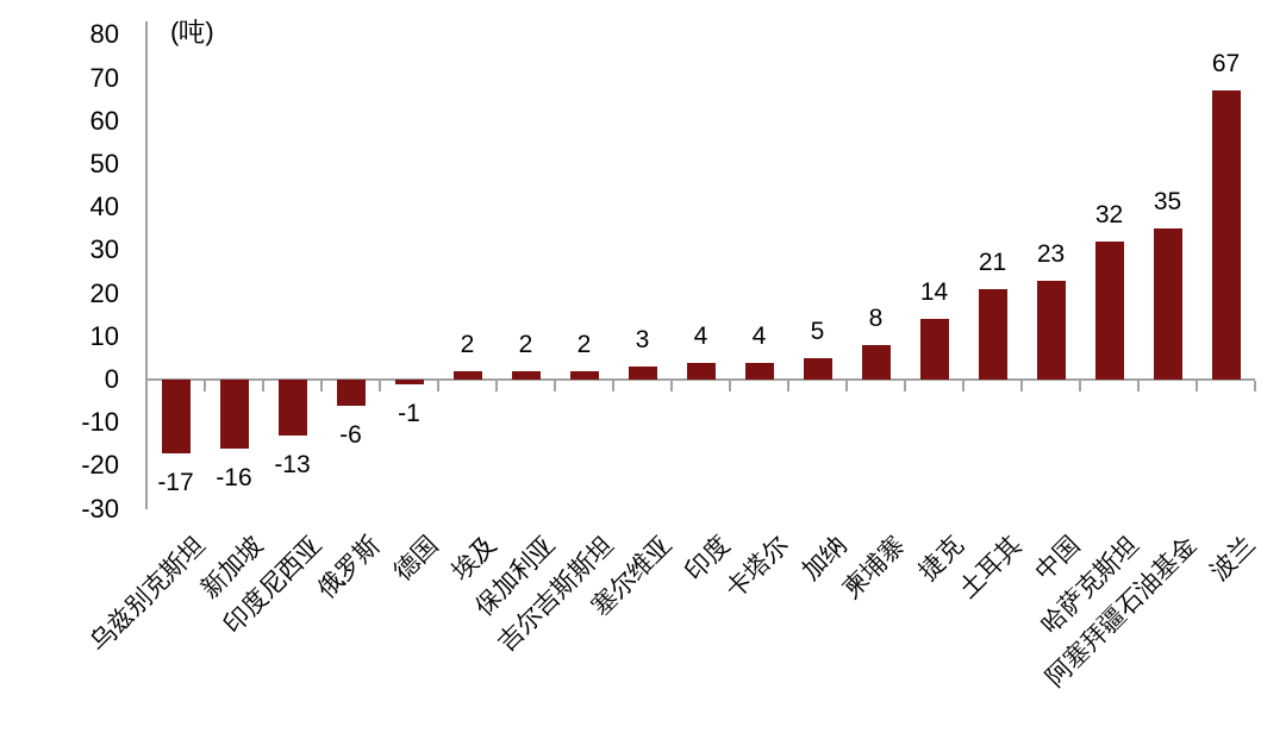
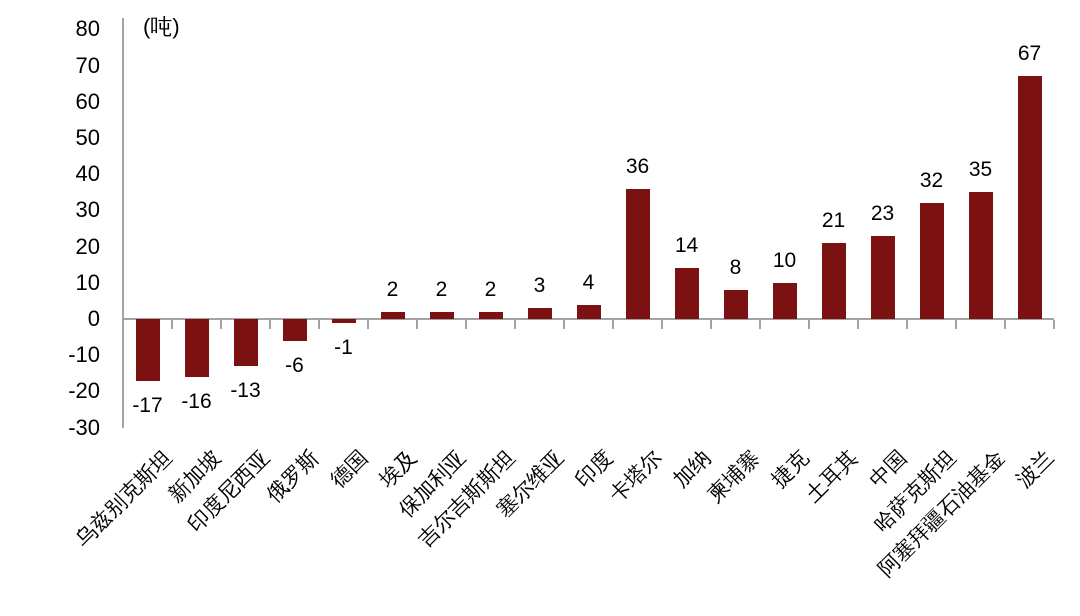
卡塔尔: 4 -> 36
加纳: 5 -> 14
捷克: 14 -> 10
